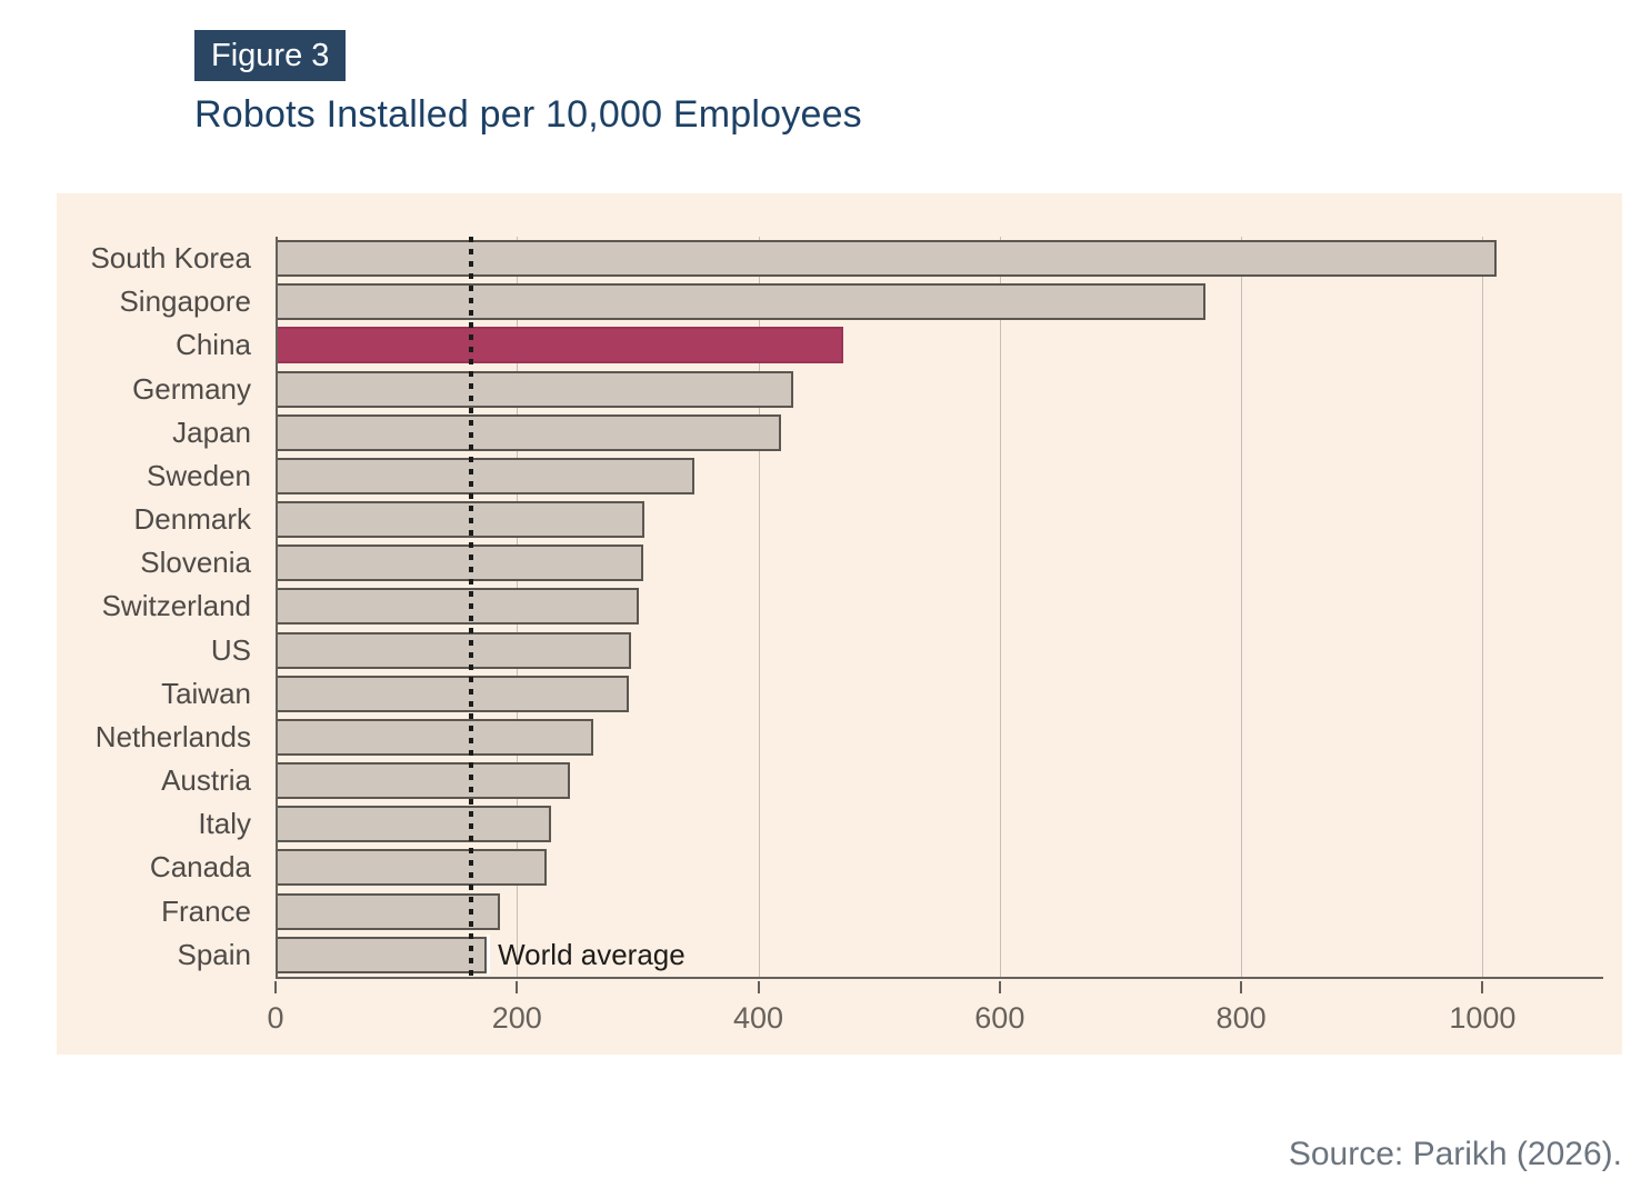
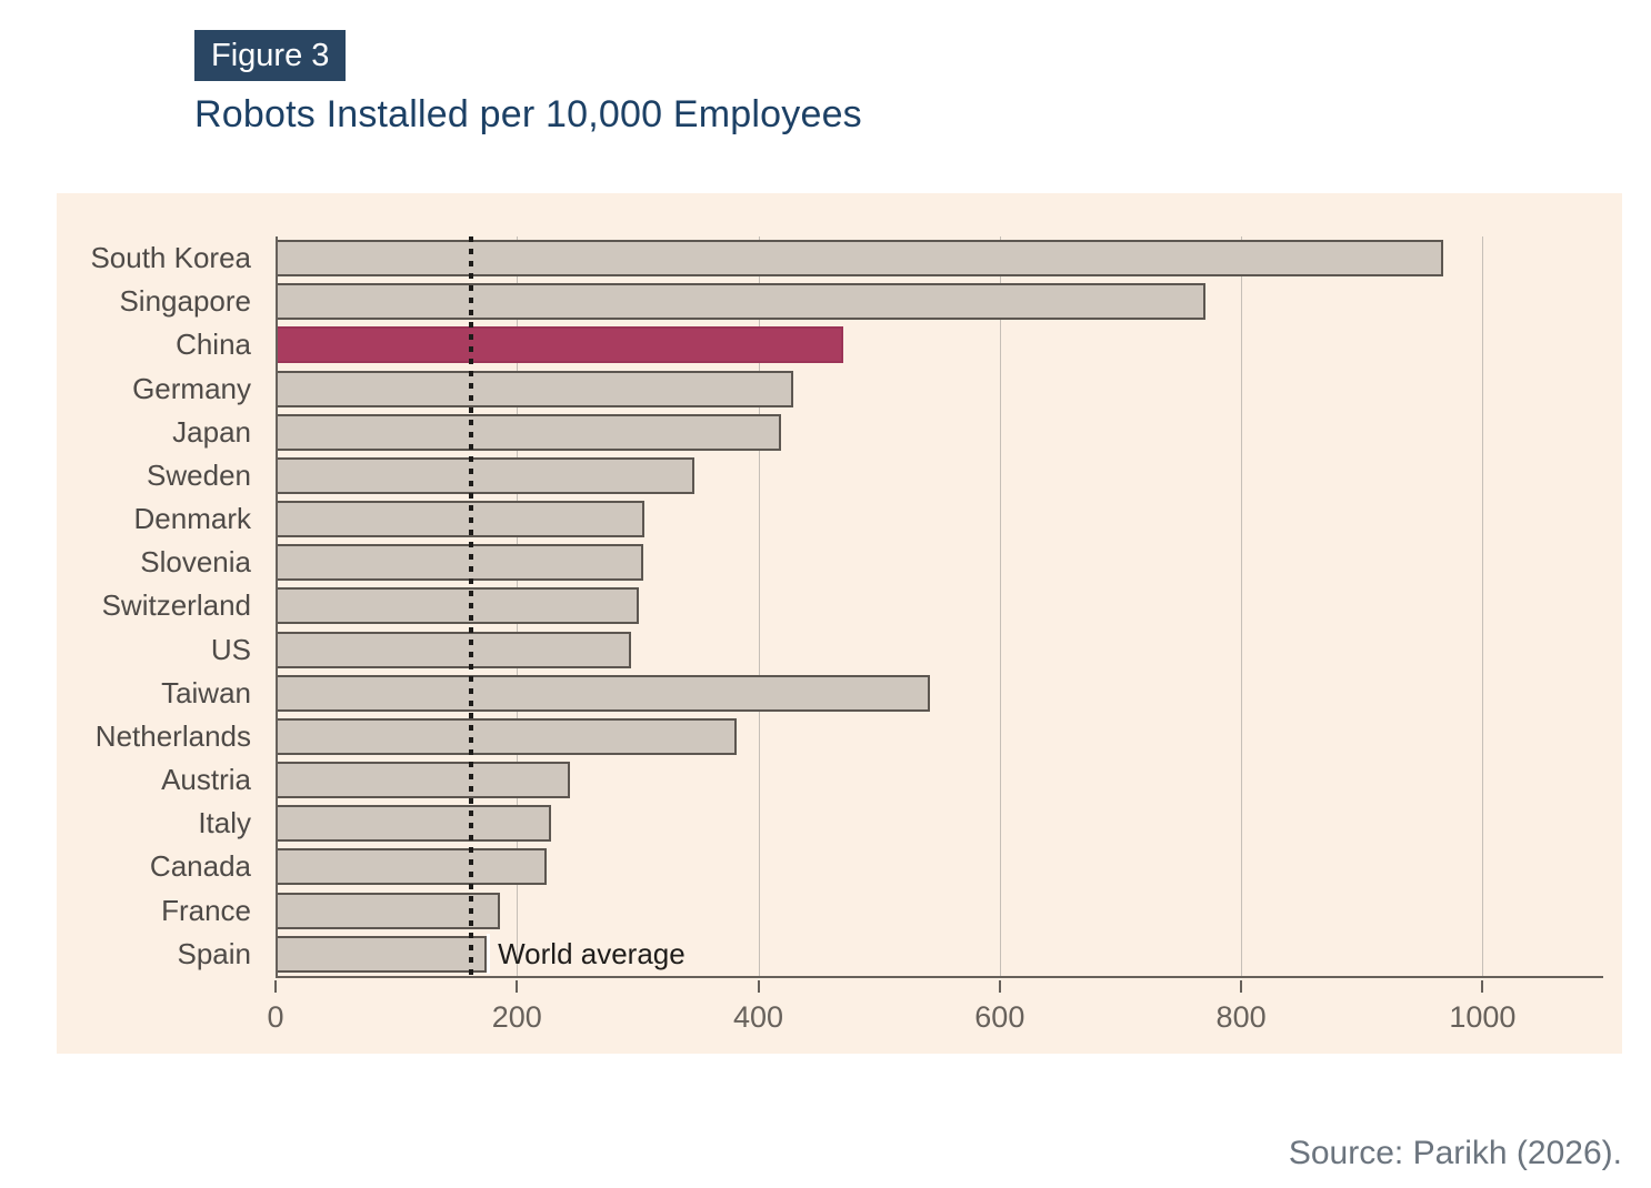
South Korea: 1012 -> 967
Taiwan: 293 -> 542
Netherlands: 263 -> 382
